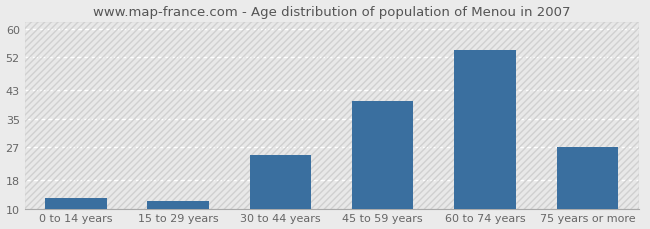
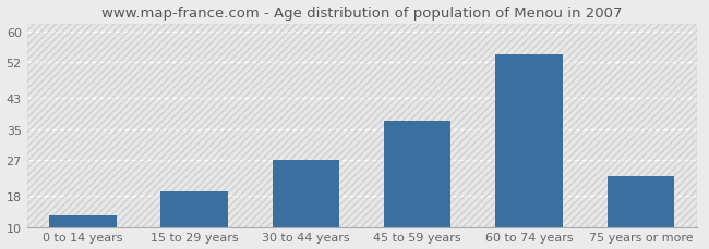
15 to 29 years: 12 -> 19
30 to 44 years: 25 -> 27
45 to 59 years: 40 -> 37
75 years or more: 27 -> 23
